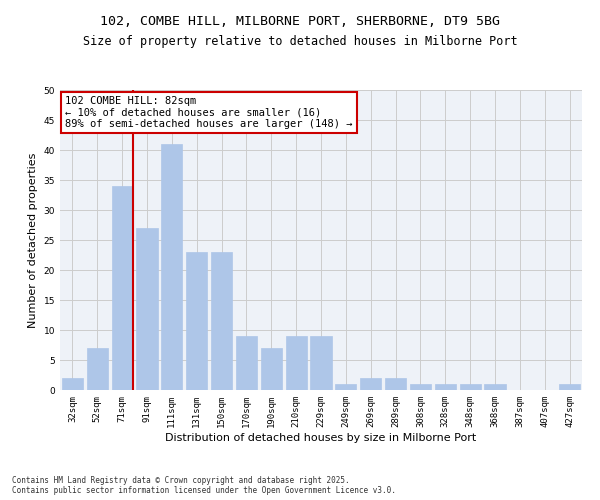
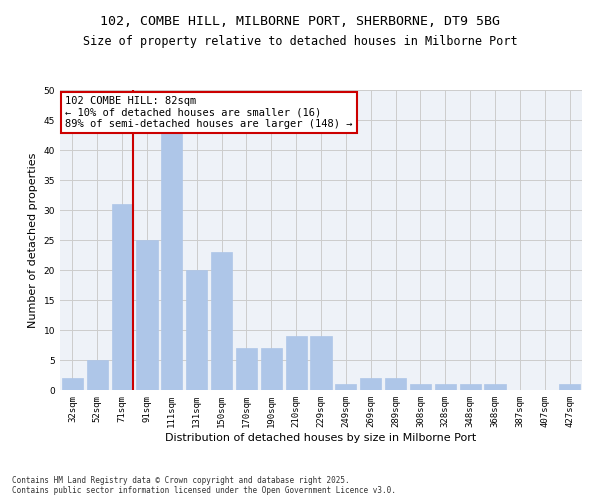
52sqm: 7 -> 5
71sqm: 34 -> 31
91sqm: 27 -> 25
111sqm: 41 -> 43
131sqm: 23 -> 20
170sqm: 9 -> 7
